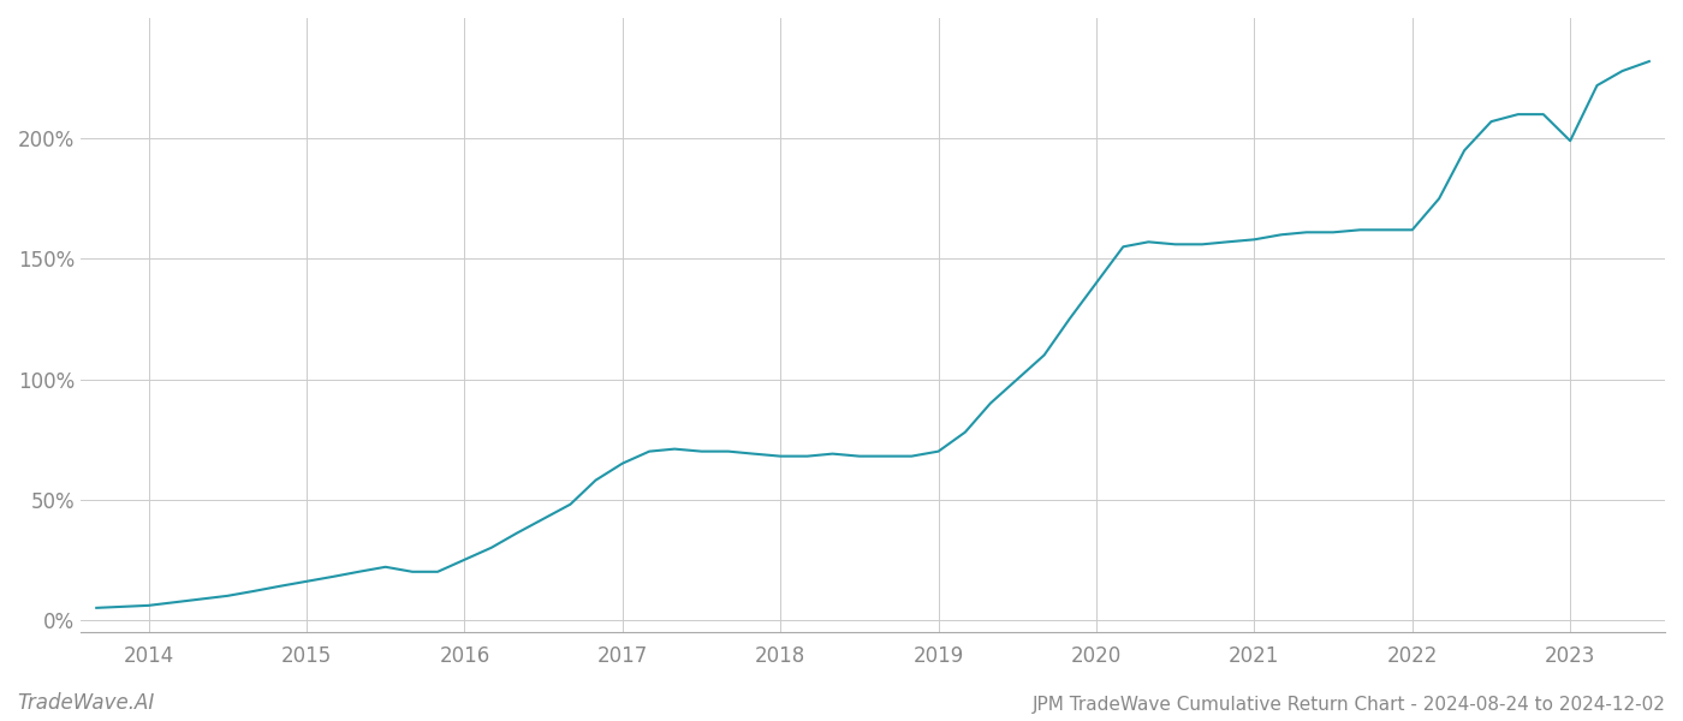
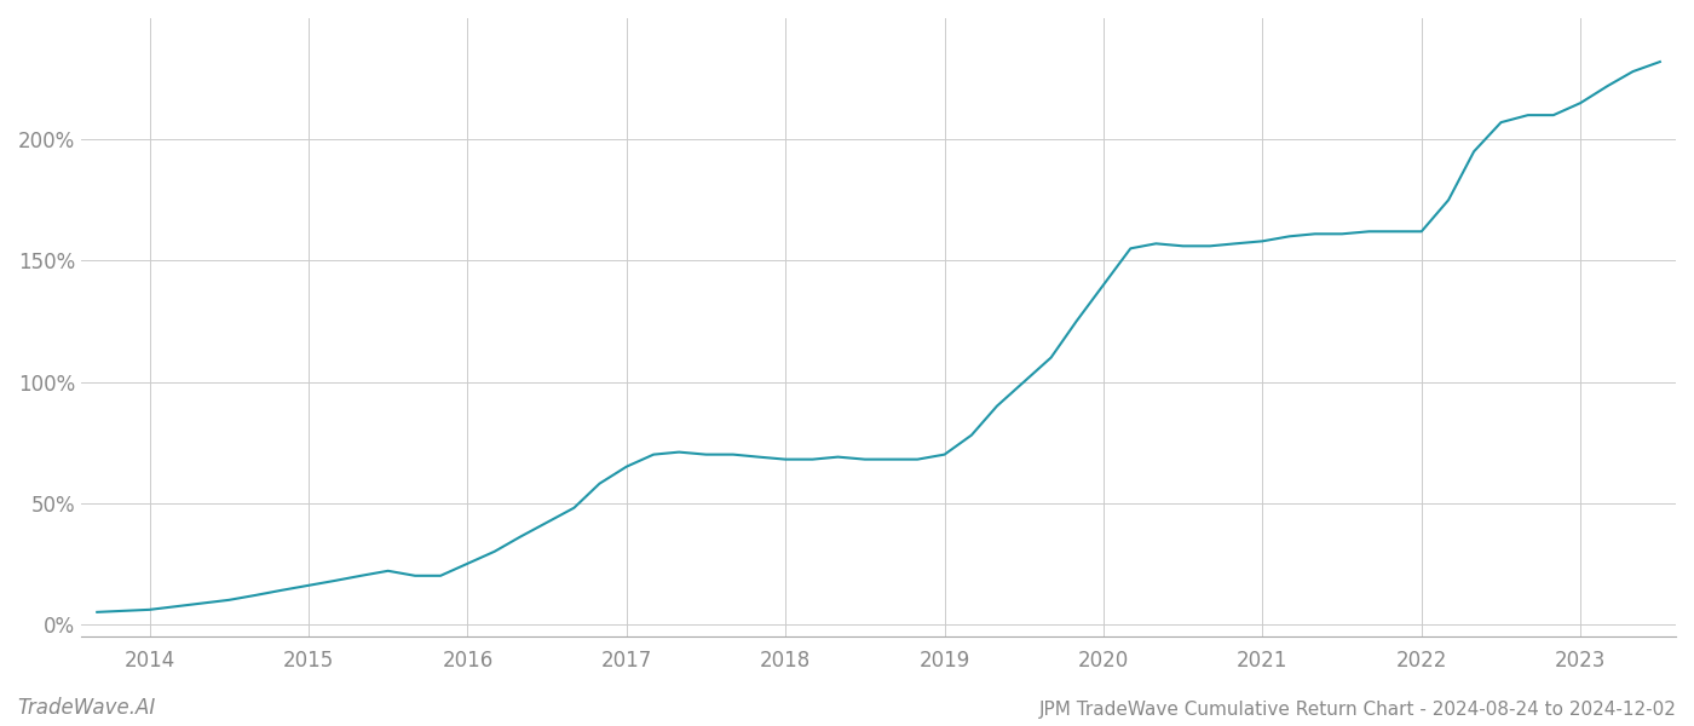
2023: 199% -> 215%
